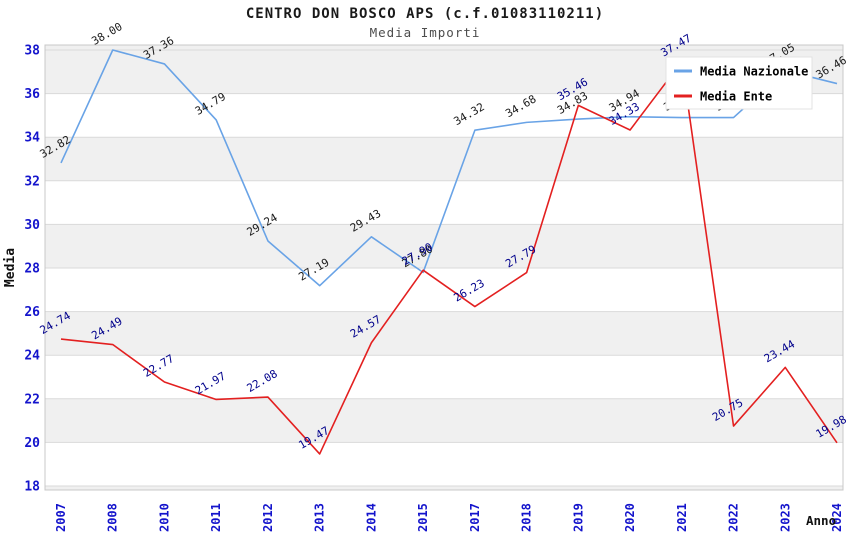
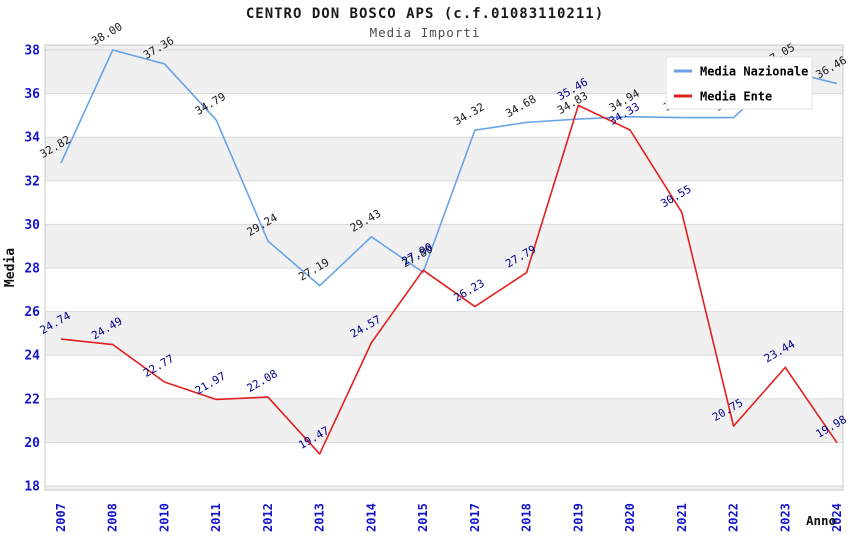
Media Ente/2021: 37.47 -> 30.55
